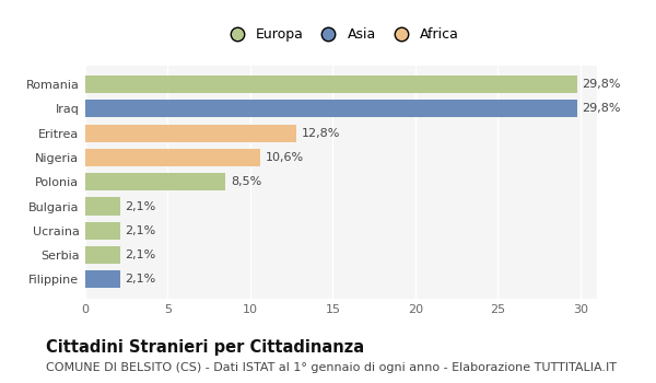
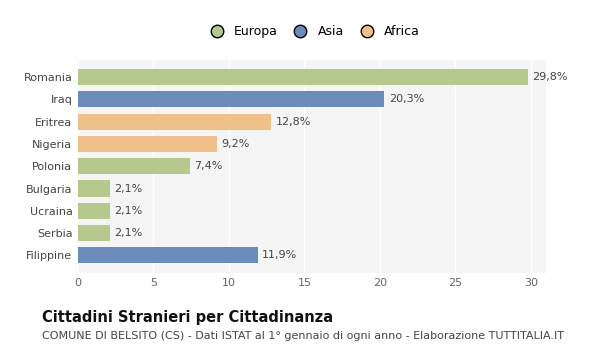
Iraq: 29,8% -> 20,3%
Nigeria: 10,6% -> 9,2%
Polonia: 8,5% -> 7,4%
Filippine: 2,1% -> 11,9%
